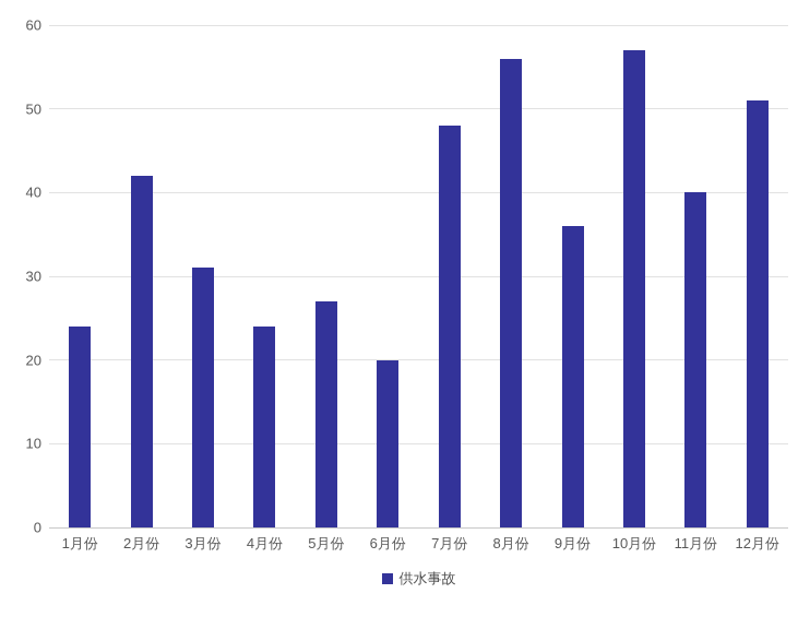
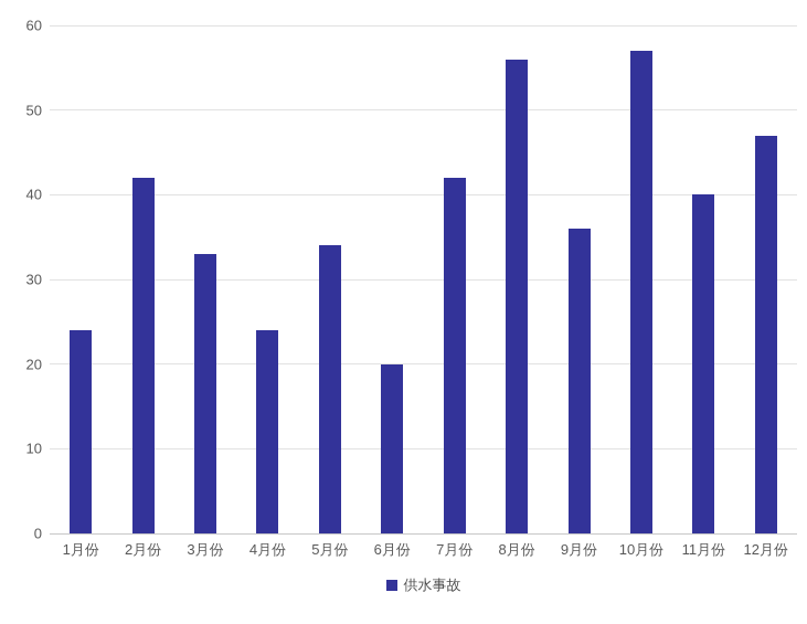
3月份: 31 -> 33
5月份: 27 -> 34
7月份: 48 -> 42
12月份: 51 -> 47
